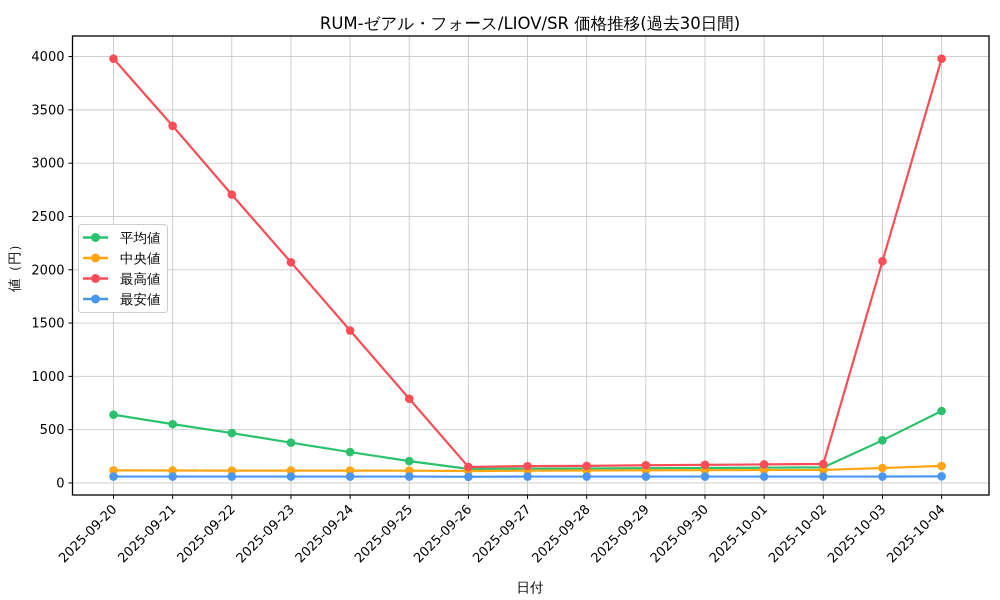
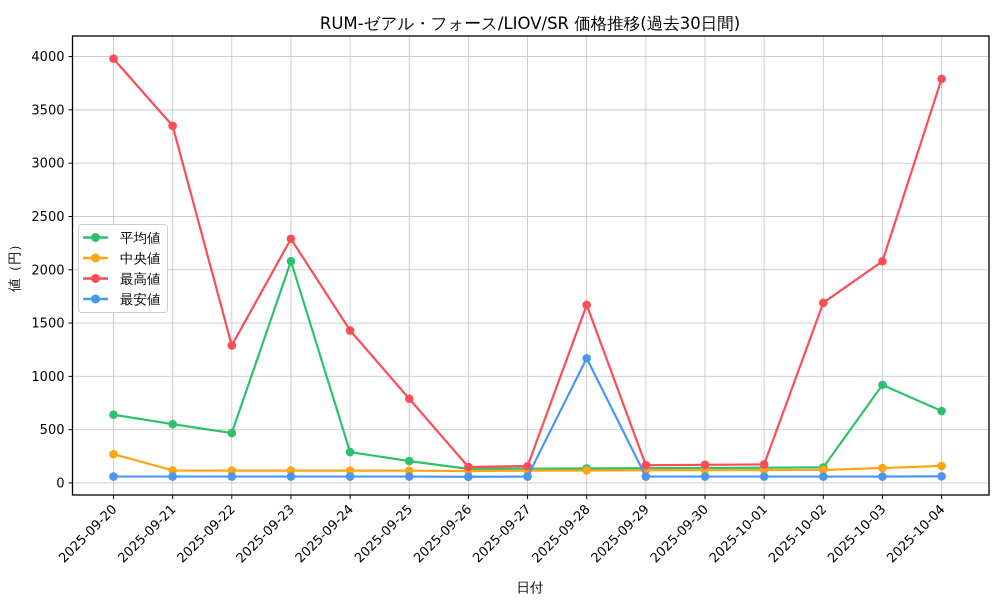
中央値/2025-09-20: 120 -> 270
最高値/2025-09-22: 2700 -> 1290
平均値/2025-09-23: 380 -> 2080
最高値/2025-09-23: 2070 -> 2290
最高値/2025-09-28: 160 -> 1670
最安値/2025-09-28: 60 -> 1170
最高値/2025-10-02: 180 -> 1690
平均値/2025-10-03: 400 -> 920
最高値/2025-10-04: 3980 -> 3790
